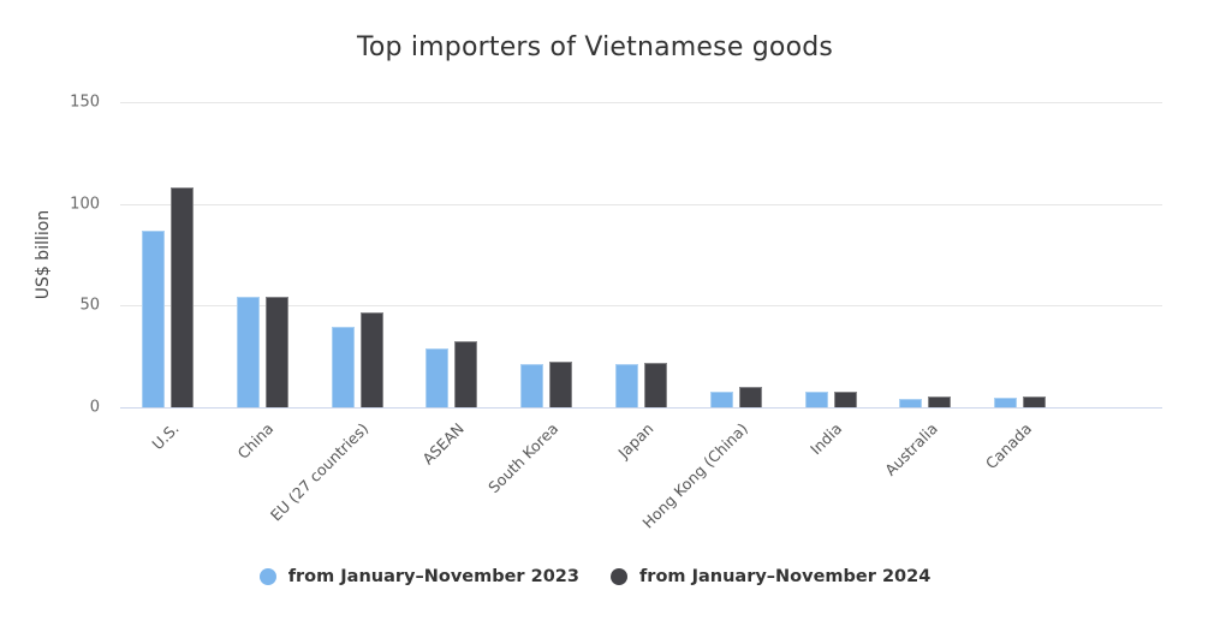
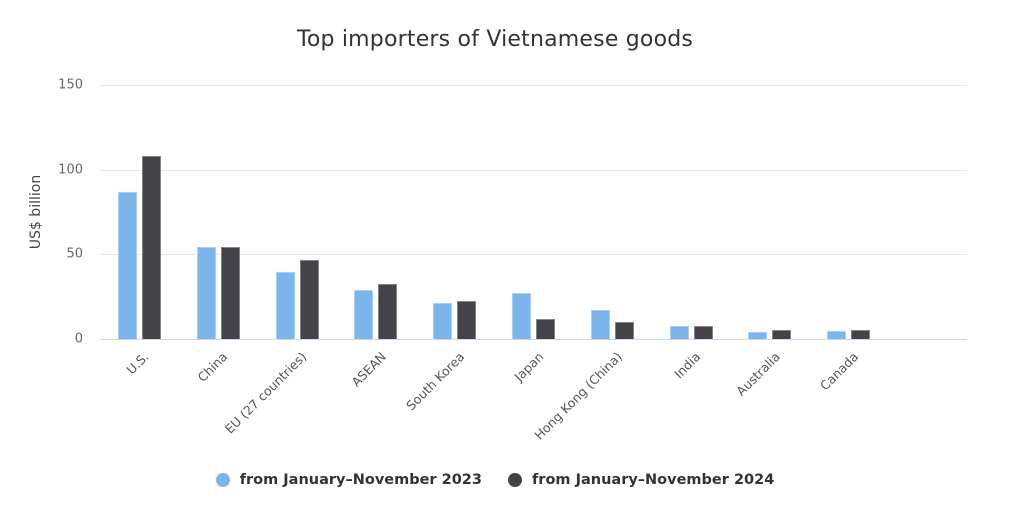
from January–November 2023/Japan: 21 -> 27
from January–November 2024/Japan: 22 -> 12
from January–November 2023/Hong Kong (China): 8 -> 17
